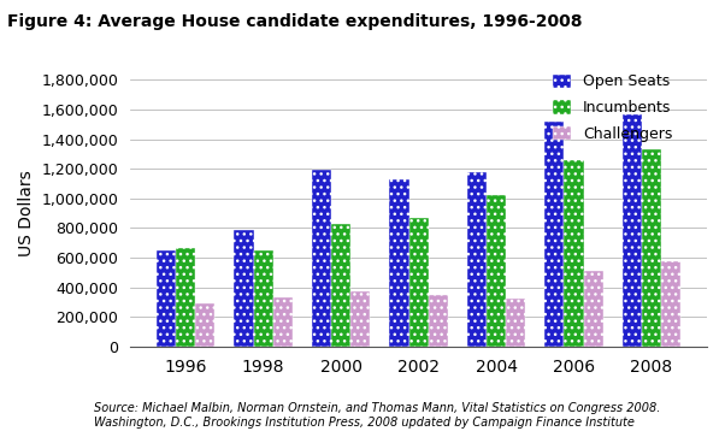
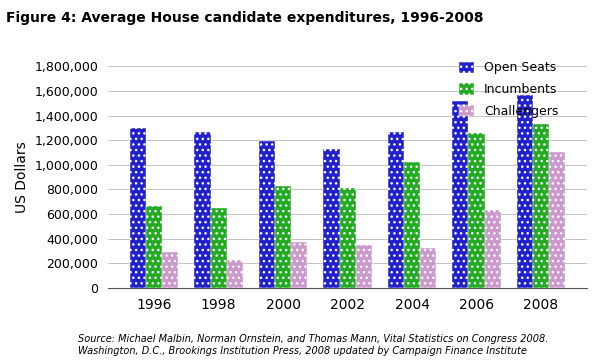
Open Seats/1996: 650,000 -> 1,300,000
Open Seats/1998: 790,000 -> 1,270,000
Challengers/1998: 330,000 -> 230,000
Incumbents/2002: 870,000 -> 810,000
Open Seats/2004: 1,180,000 -> 1,270,000
Challengers/2006: 520,000 -> 630,000
Challengers/2008: 580,000 -> 1,100,000
